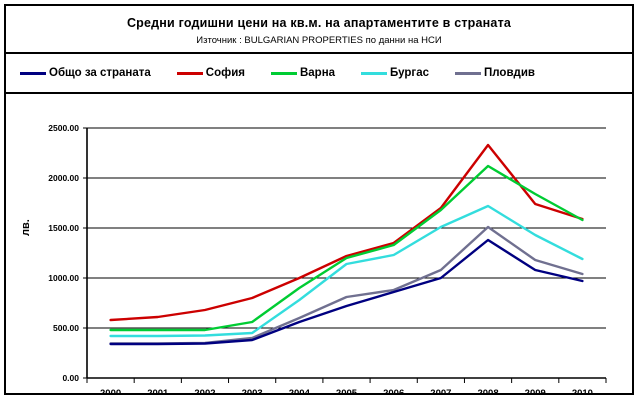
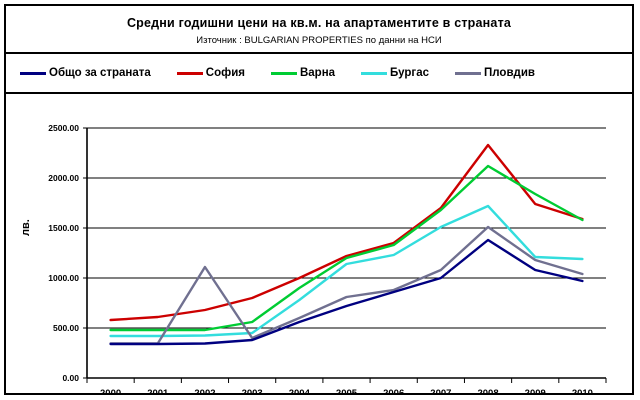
Пловдив/2002: 350 -> 1110
Бургас/2009: 1430 -> 1210
